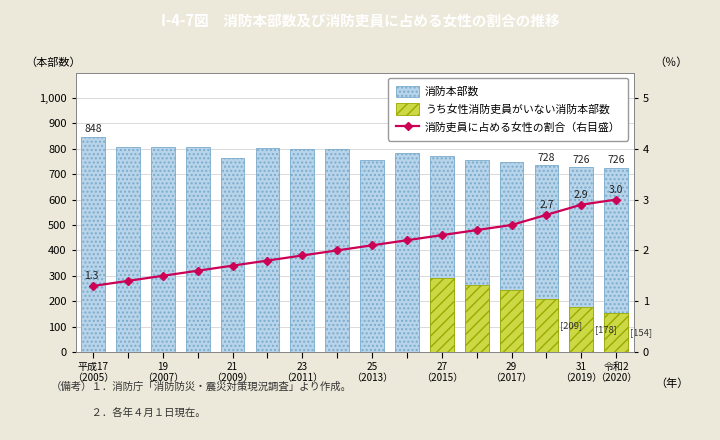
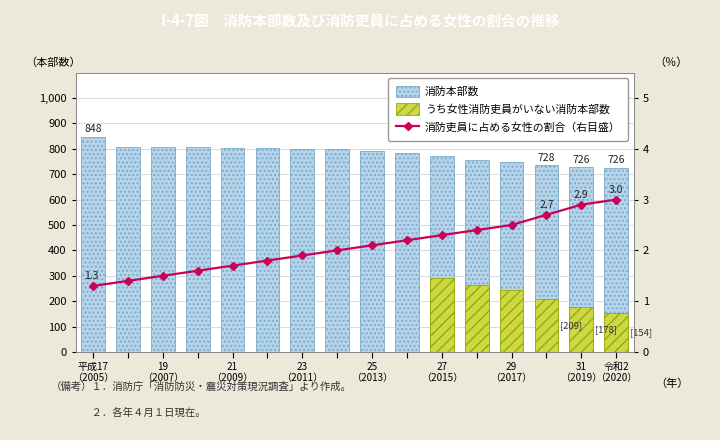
消防本部数/21 （2009）: 765 -> 802
消防本部数/25 （2013）: 755 -> 793
